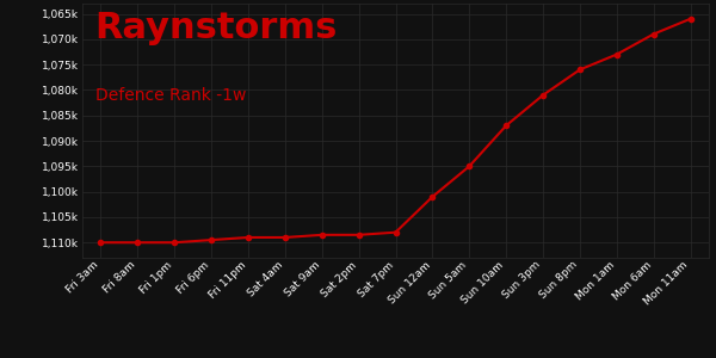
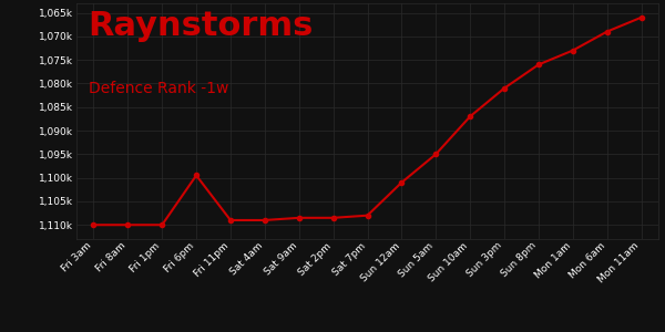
Fri 6pm: 1,109.5k -> 1,099.5k
